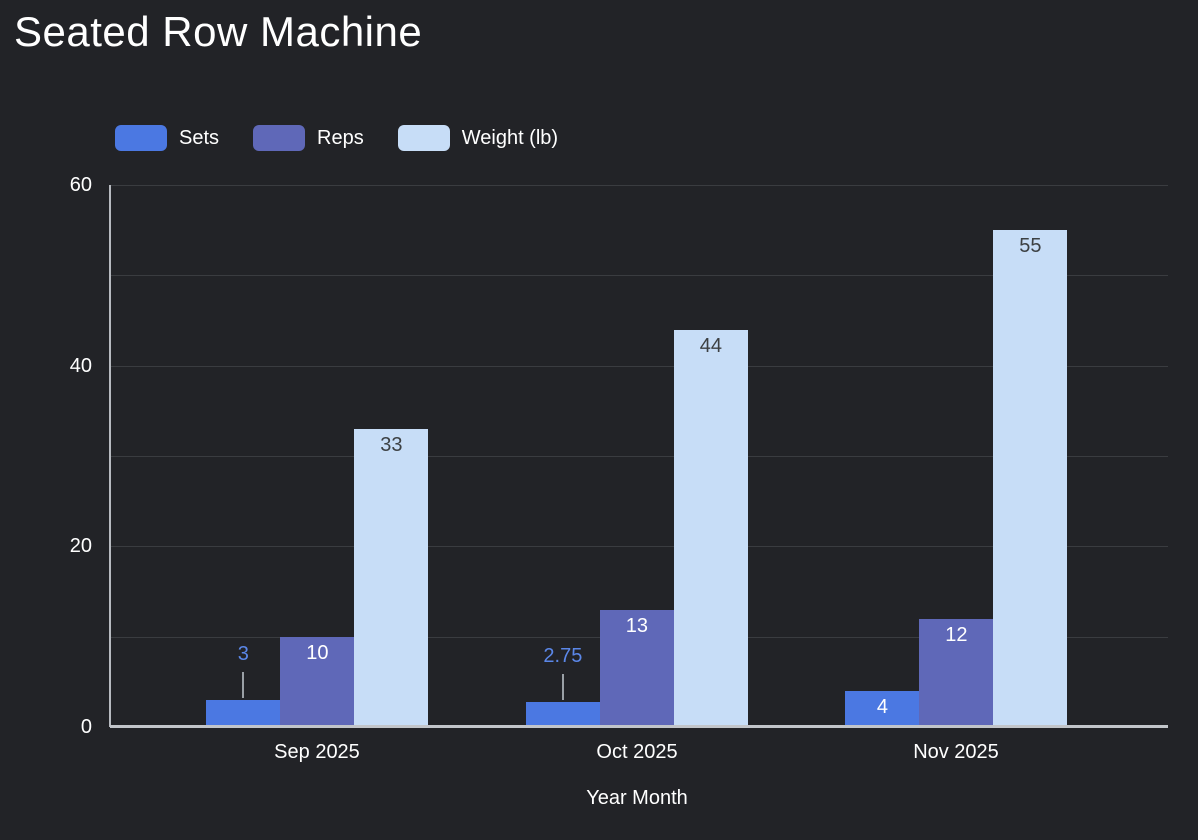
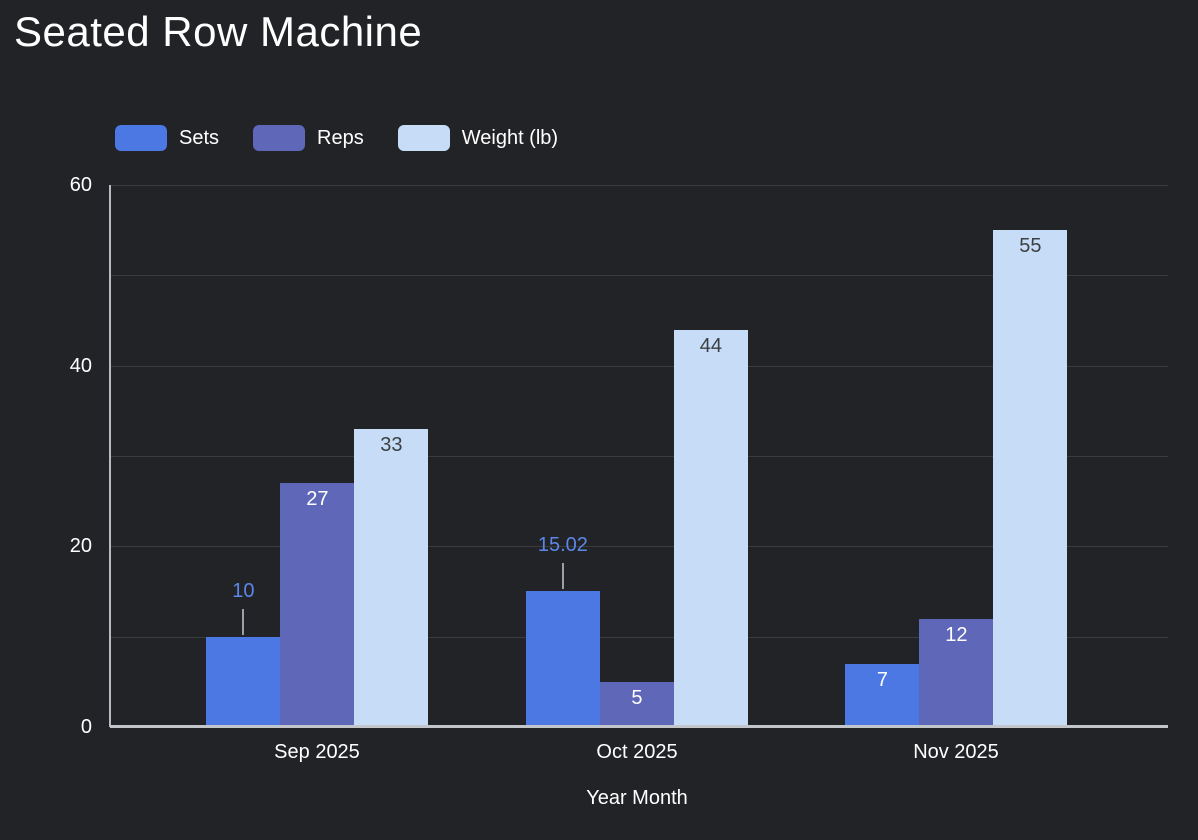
Sets/Sep 2025: 3 -> 10
Reps/Sep 2025: 10 -> 27
Sets/Oct 2025: 2.75 -> 15.02
Reps/Oct 2025: 13 -> 5
Sets/Nov 2025: 4 -> 7
